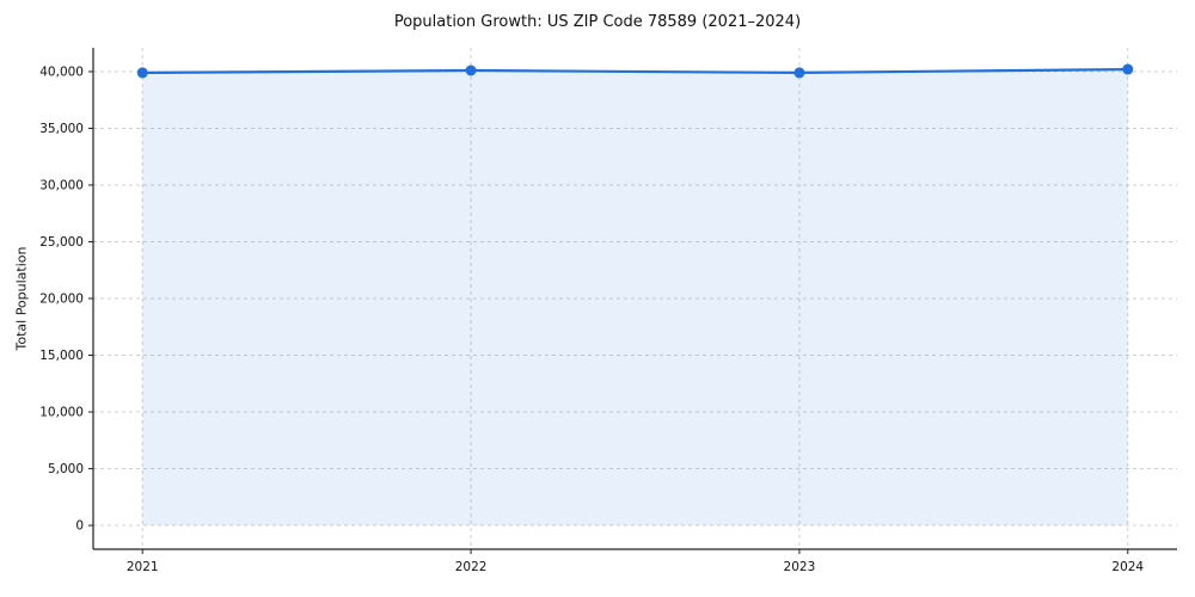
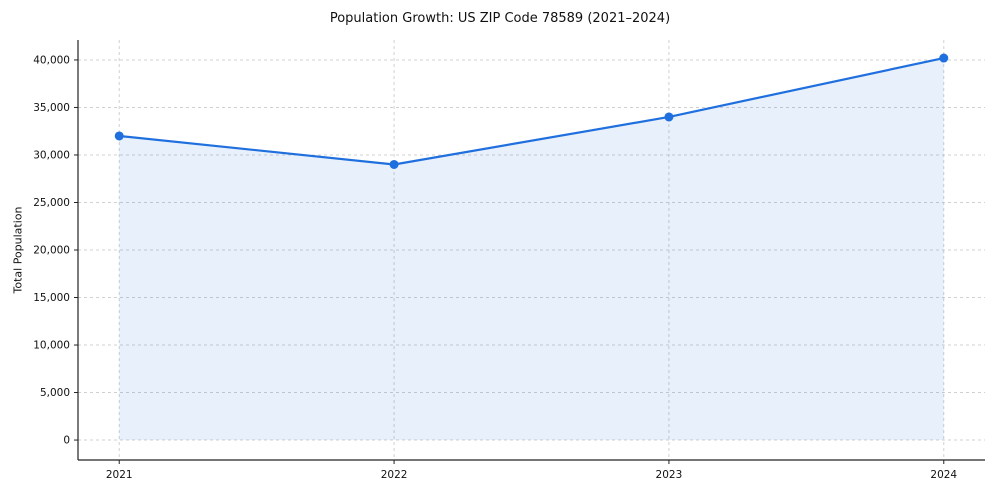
2021: 40000 -> 32000
2022: 40000 -> 29000
2023: 40000 -> 34000
